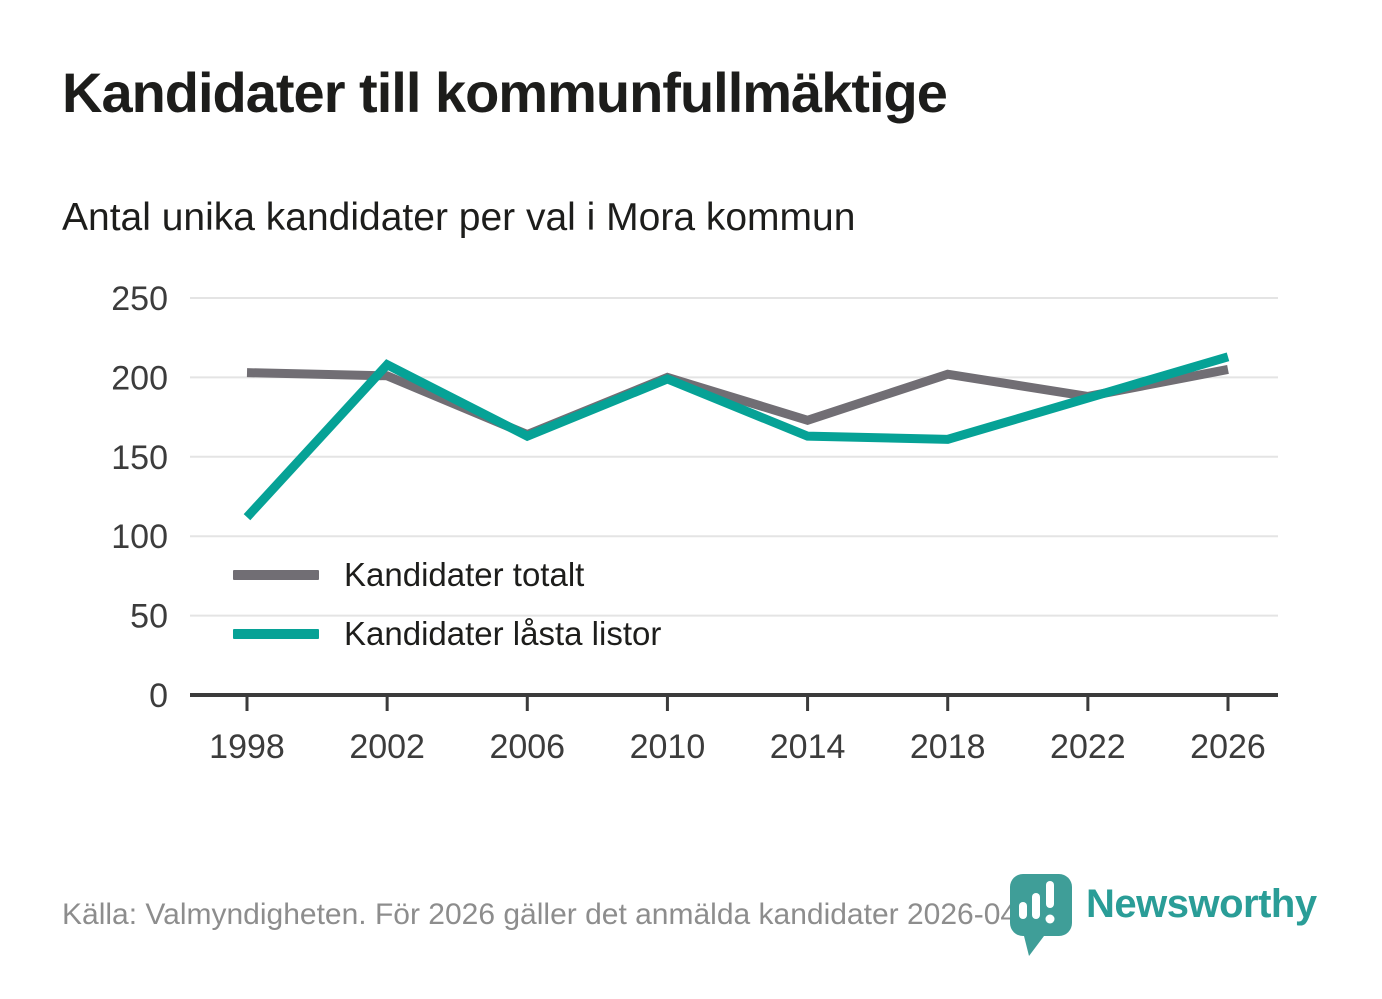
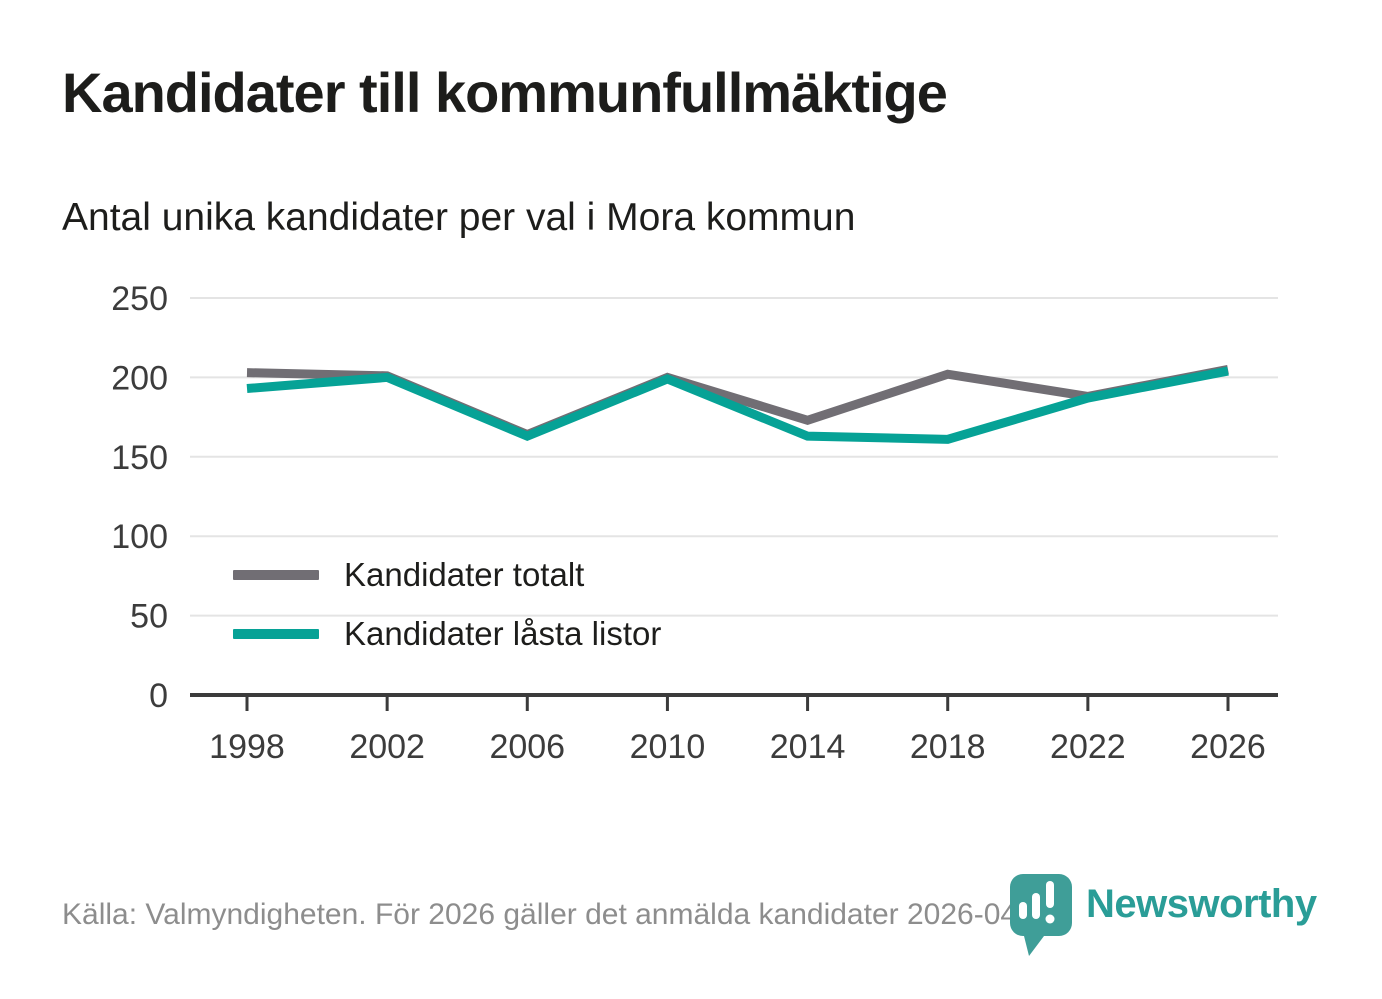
Kandidater låsta listor/1998: 112 -> 193
Kandidater låsta listor/2002: 208 -> 200
Kandidater låsta listor/2026: 213 -> 204
